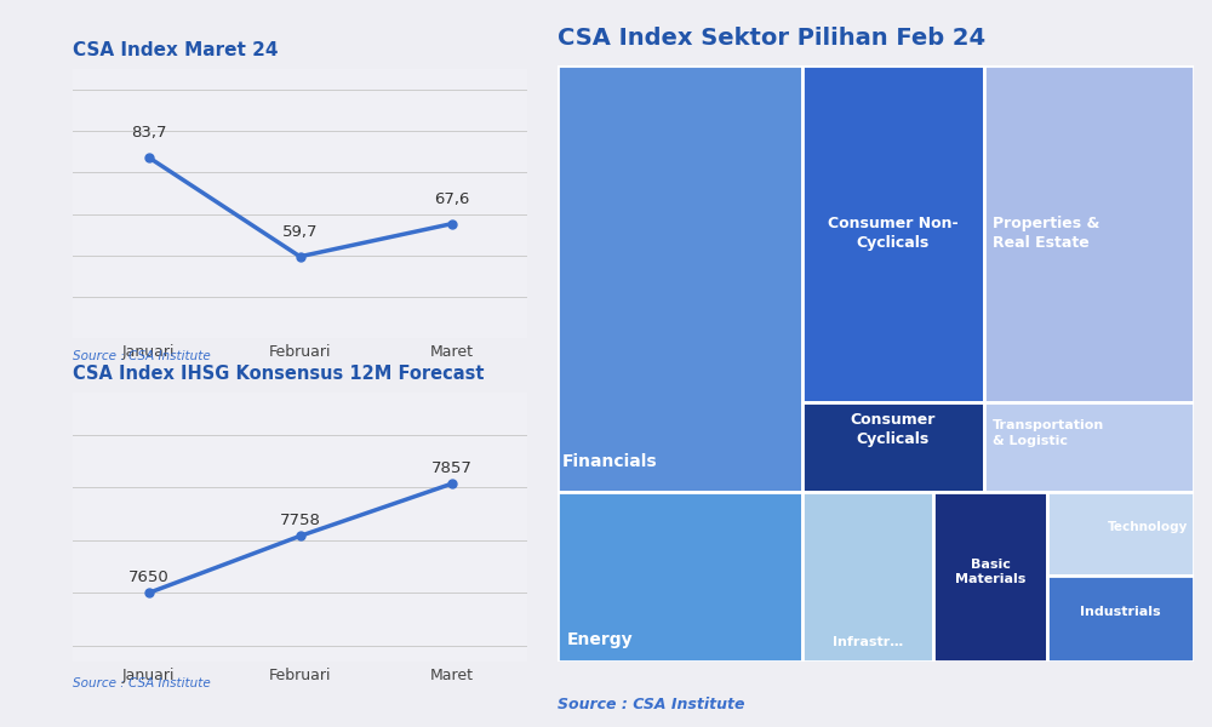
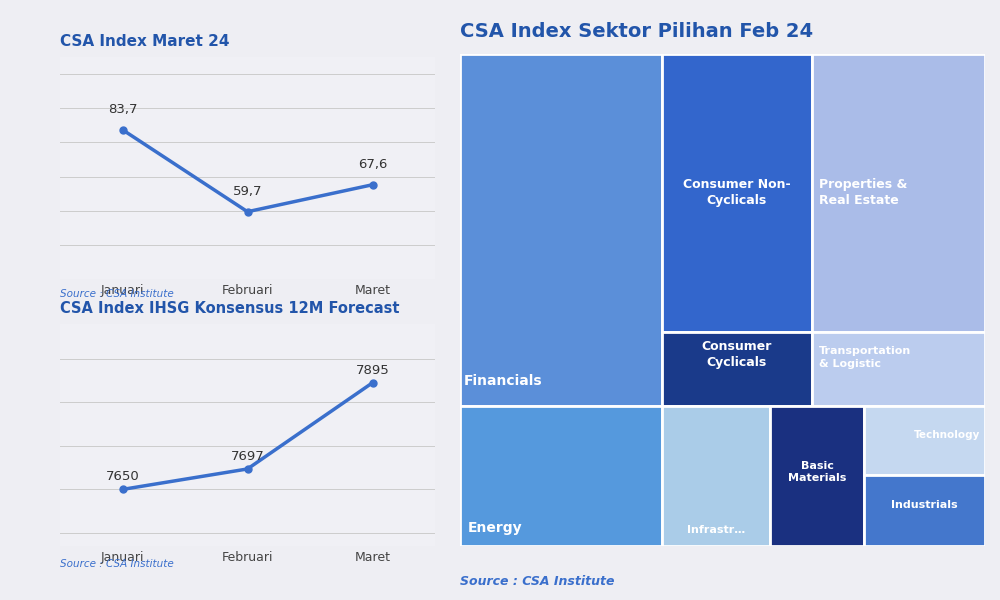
CSA Index IHSG Konsensus 12M Forecast/Februari: 7758 -> 7697
CSA Index IHSG Konsensus 12M Forecast/Maret: 7857 -> 7895
